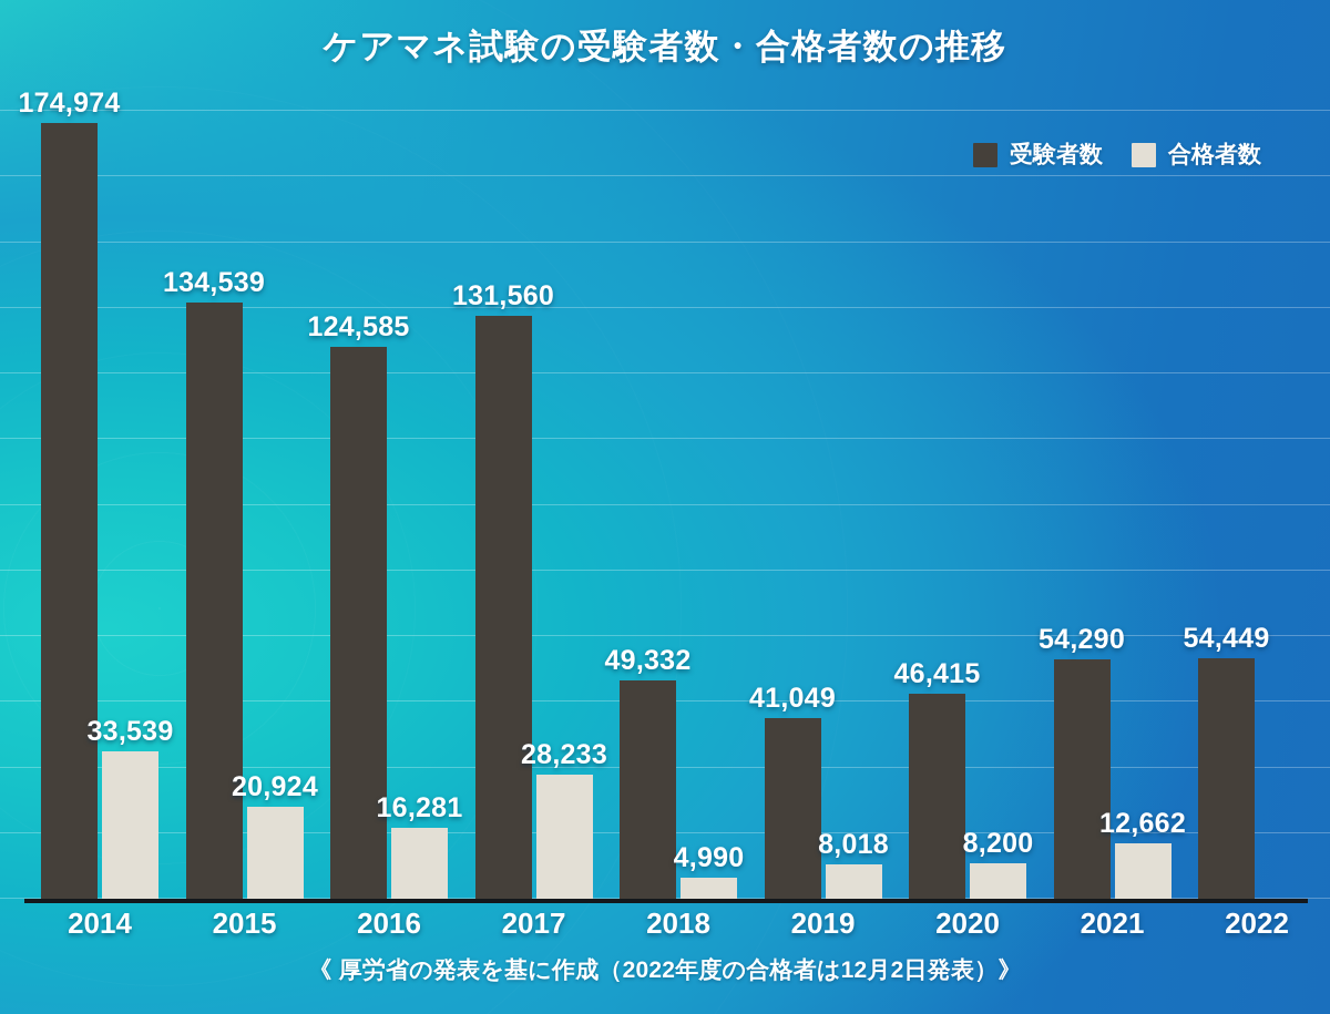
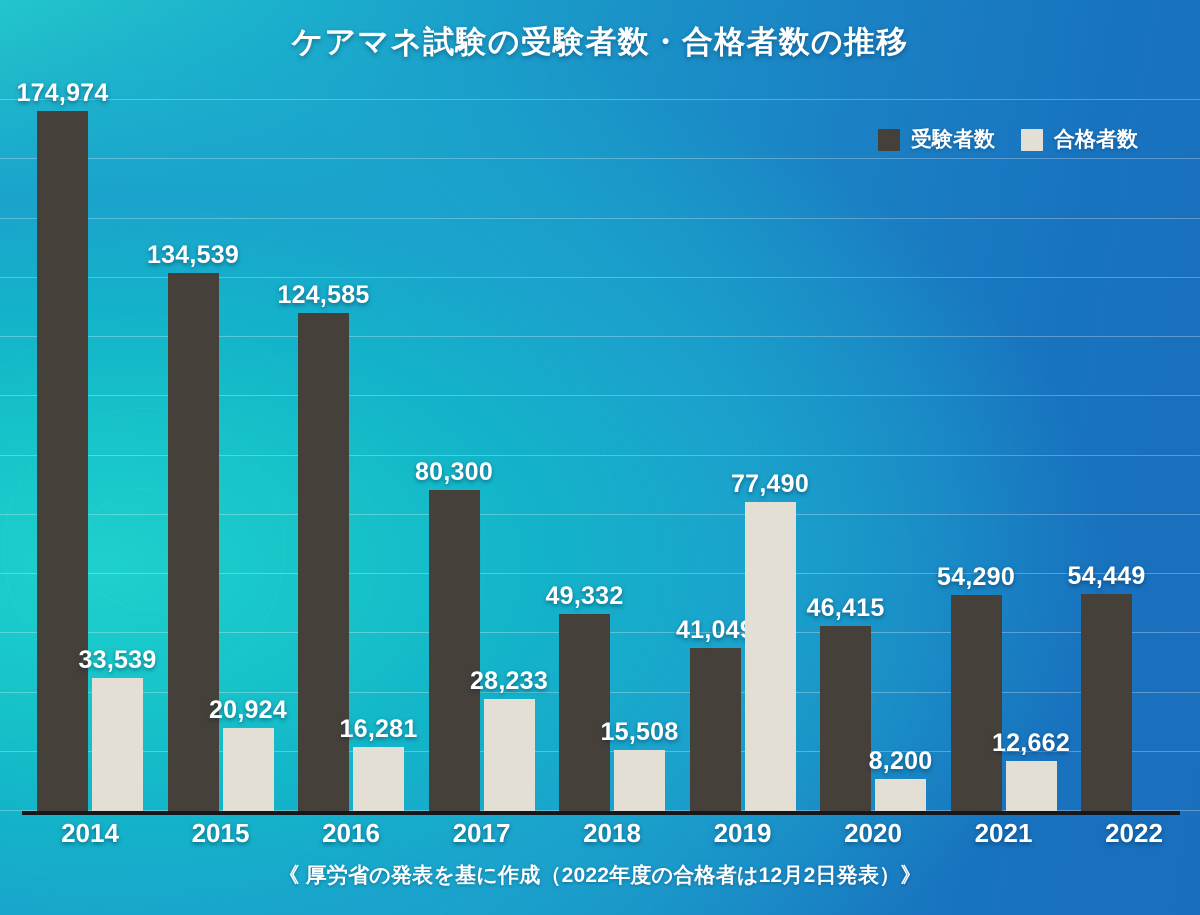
受験者数/2017: 131,560 -> 80,300
合格者数/2018: 4,990 -> 15,508
合格者数/2019: 8,018 -> 77,490
